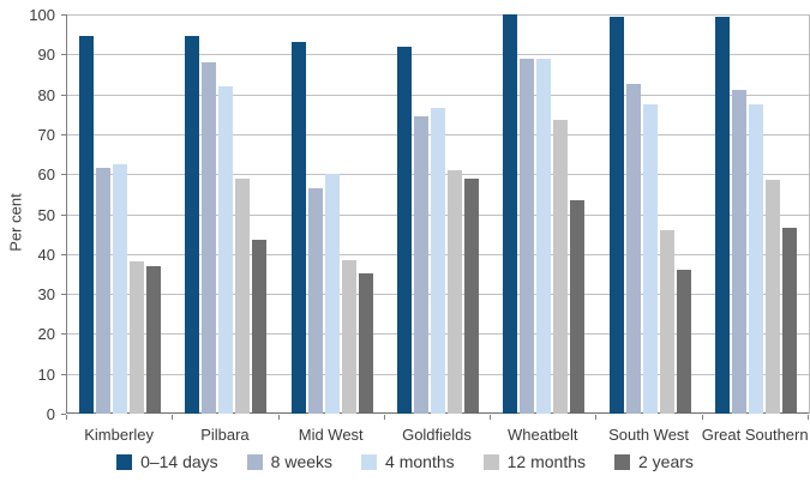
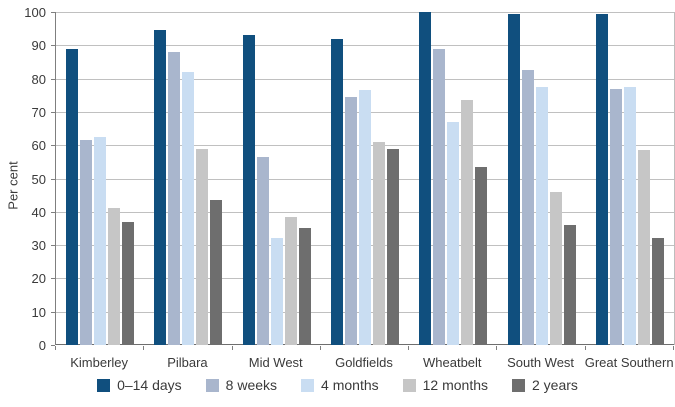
0–14 days/Kimberley: 94 -> 89
12 months/Kimberley: 38 -> 41
4 months/Mid West: 60 -> 32
4 months/Wheatbelt: 89 -> 67
8 weeks/Great Southern: 81 -> 77
2 years/Great Southern: 46 -> 32
